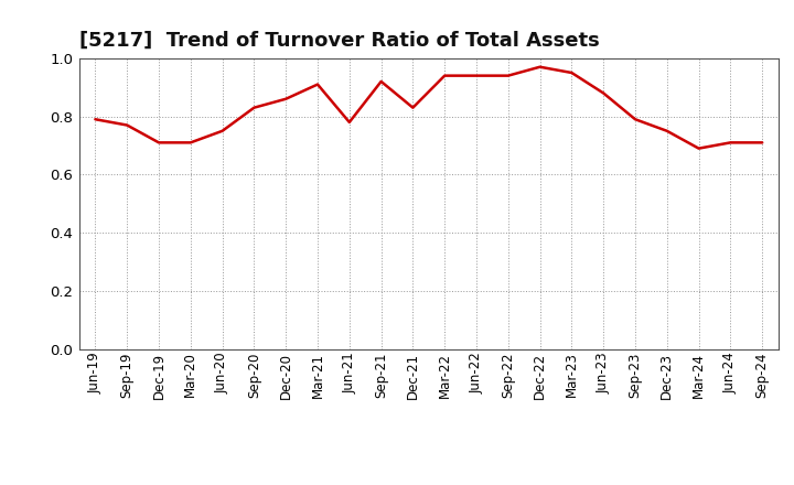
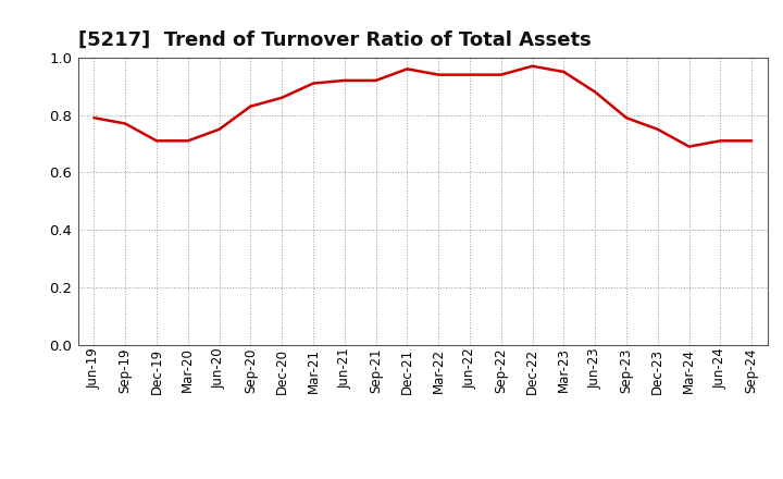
Jun-21: 0.78 -> 0.92
Dec-21: 0.83 -> 0.96
